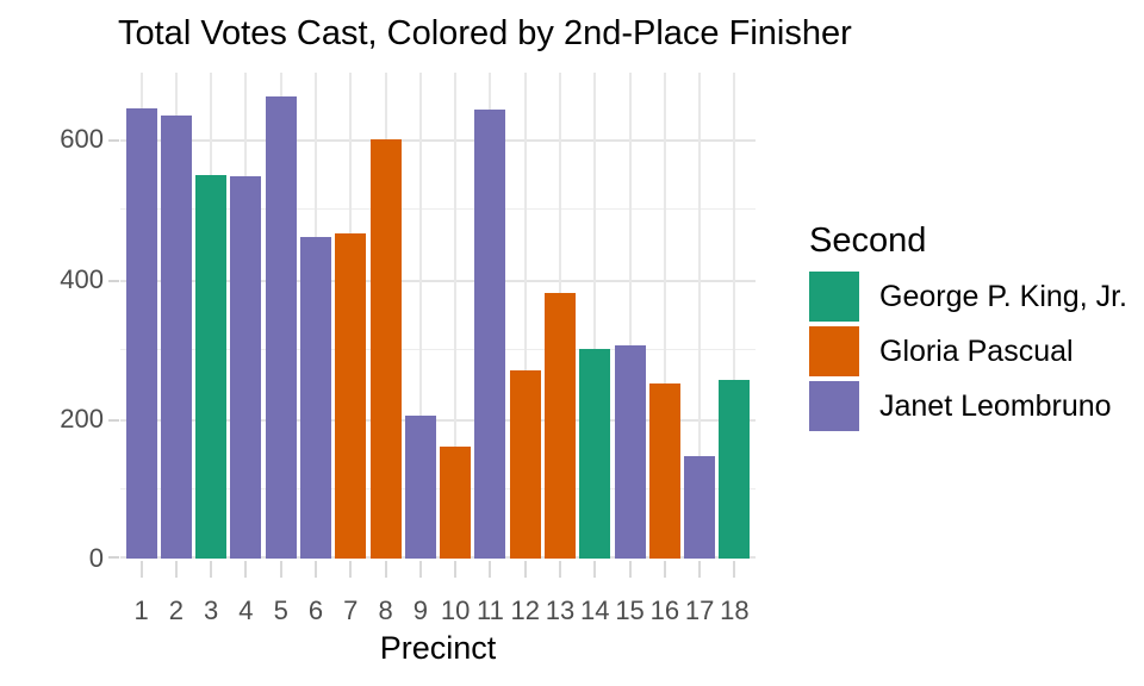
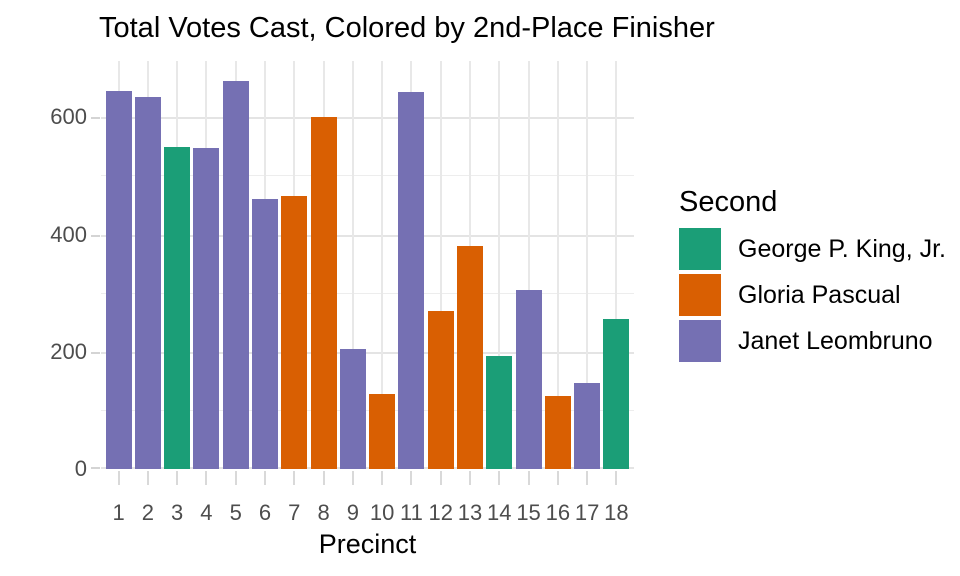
10: 160 -> 130
14: 300 -> 190
16: 250 -> 120
